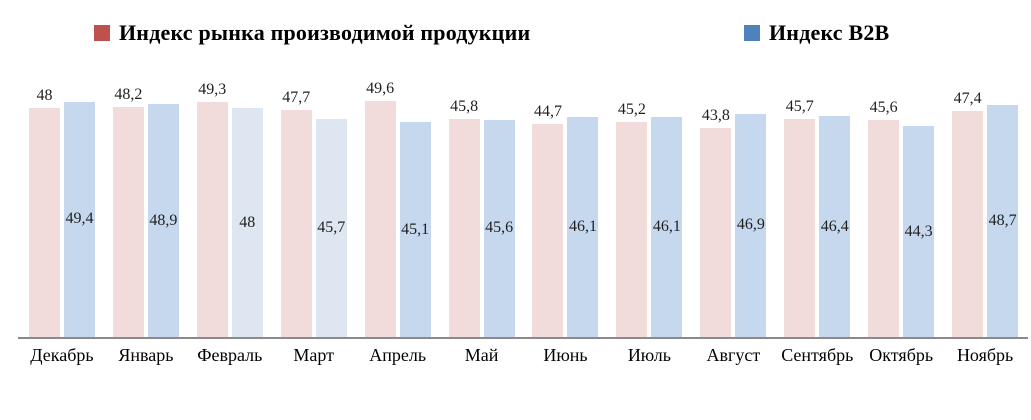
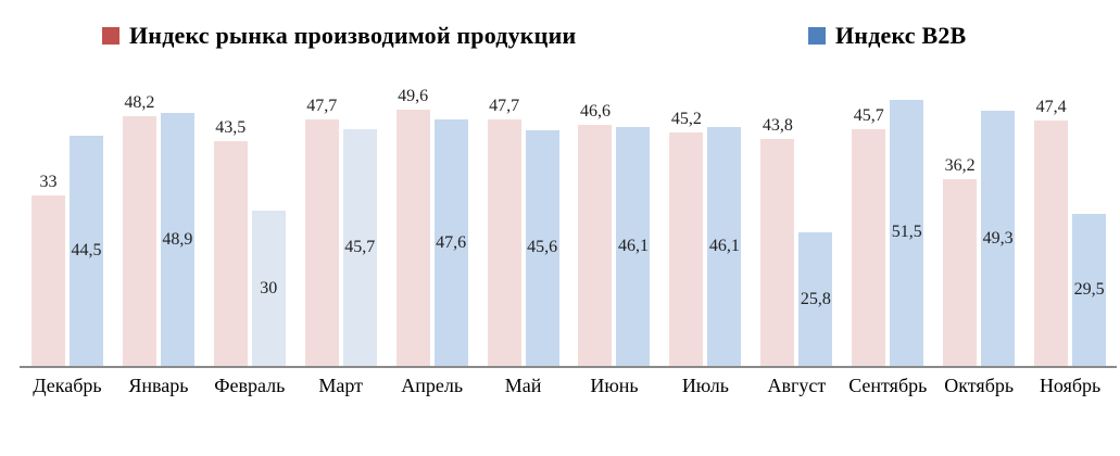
Индекс рынка производимой продукции/Декабрь: 48 -> 33
Индекс B2B/Декабрь: 49,4 -> 44,5
Индекс рынка производимой продукции/Февраль: 49,3 -> 43,5
Индекс B2B/Февраль: 48 -> 30
Индекс B2B/Апрель: 45,1 -> 47,6
Индекс рынка производимой продукции/Май: 45,8 -> 47,7
Индекс рынка производимой продукции/Июнь: 44,7 -> 46,6
Индекс B2B/Август: 46,9 -> 25,8
Индекс B2B/Сентябрь: 46,4 -> 51,5
Индекс рынка производимой продукции/Октябрь: 45,6 -> 36,2
Индекс B2B/Октябрь: 44,3 -> 49,3
Индекс B2B/Ноябрь: 48,7 -> 29,5
